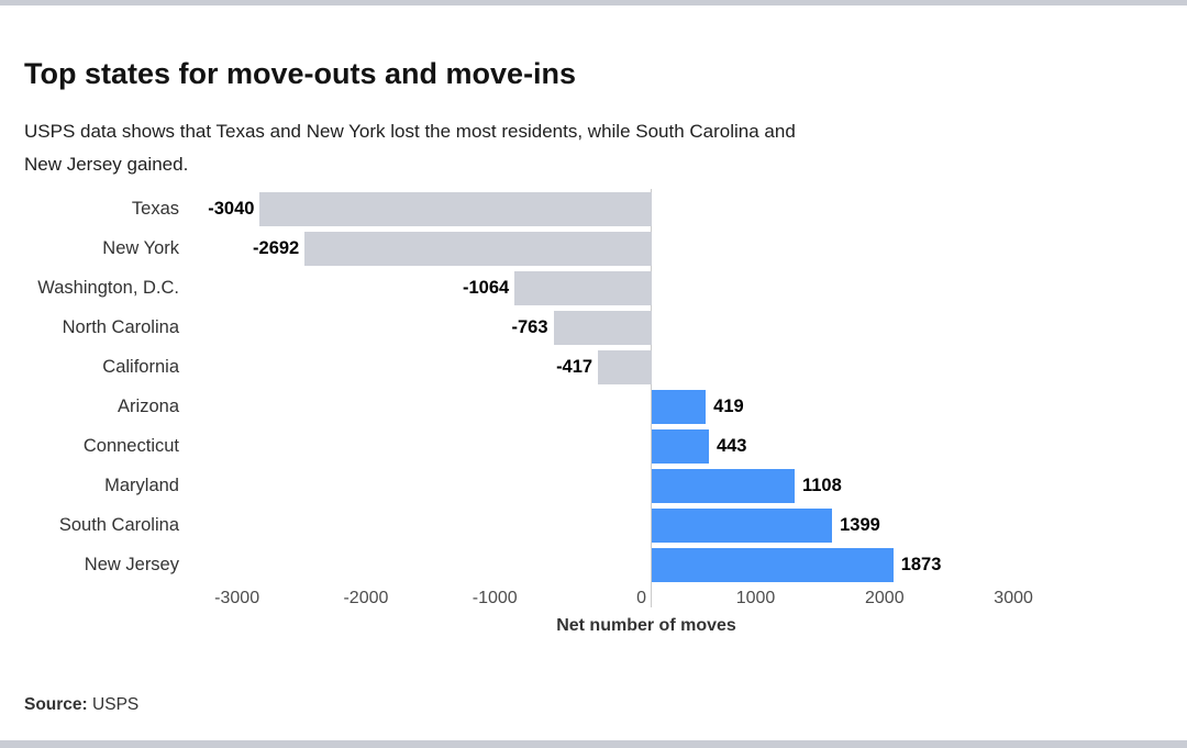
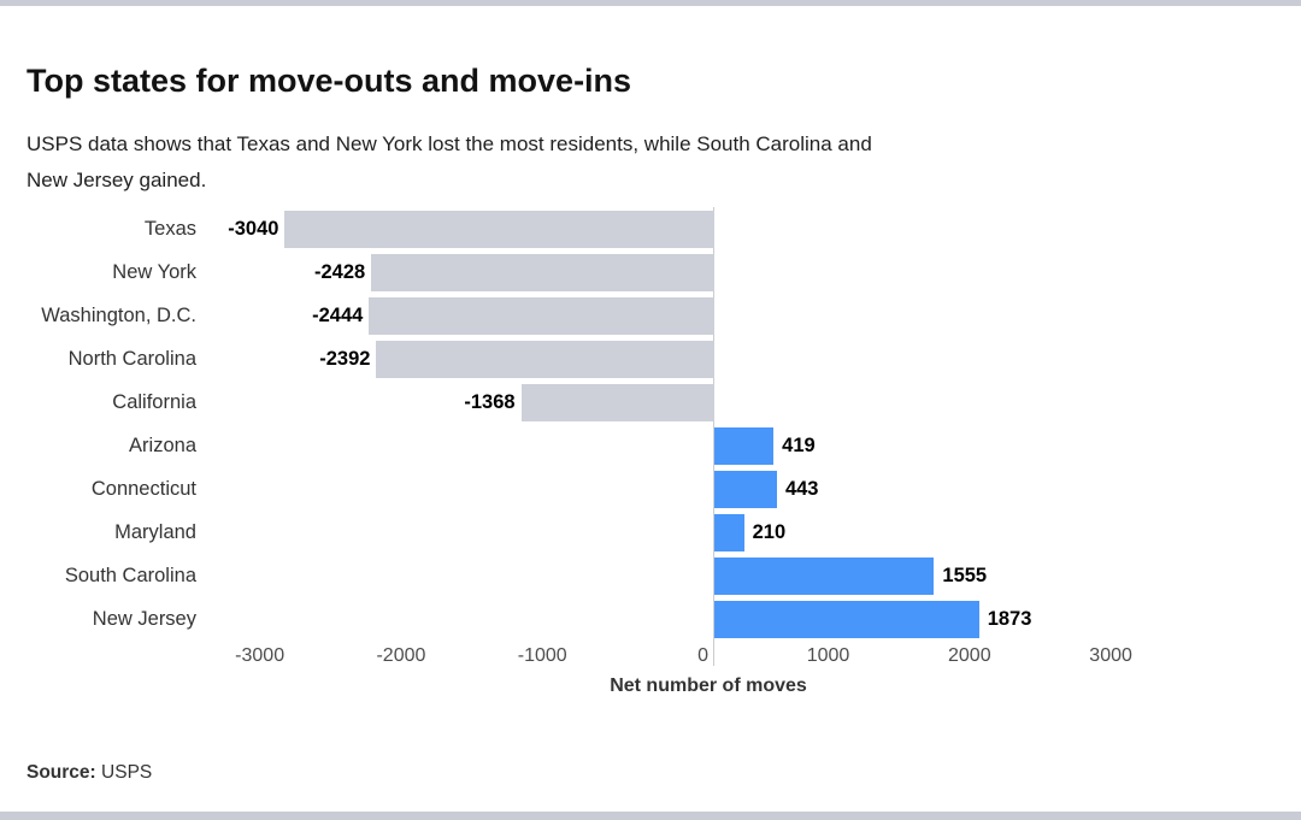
New York: -2692 -> -2428
Washington, D.C.: -1064 -> -2444
North Carolina: -763 -> -2392
California: -417 -> -1368
Maryland: 1108 -> 210
South Carolina: 1399 -> 1555
